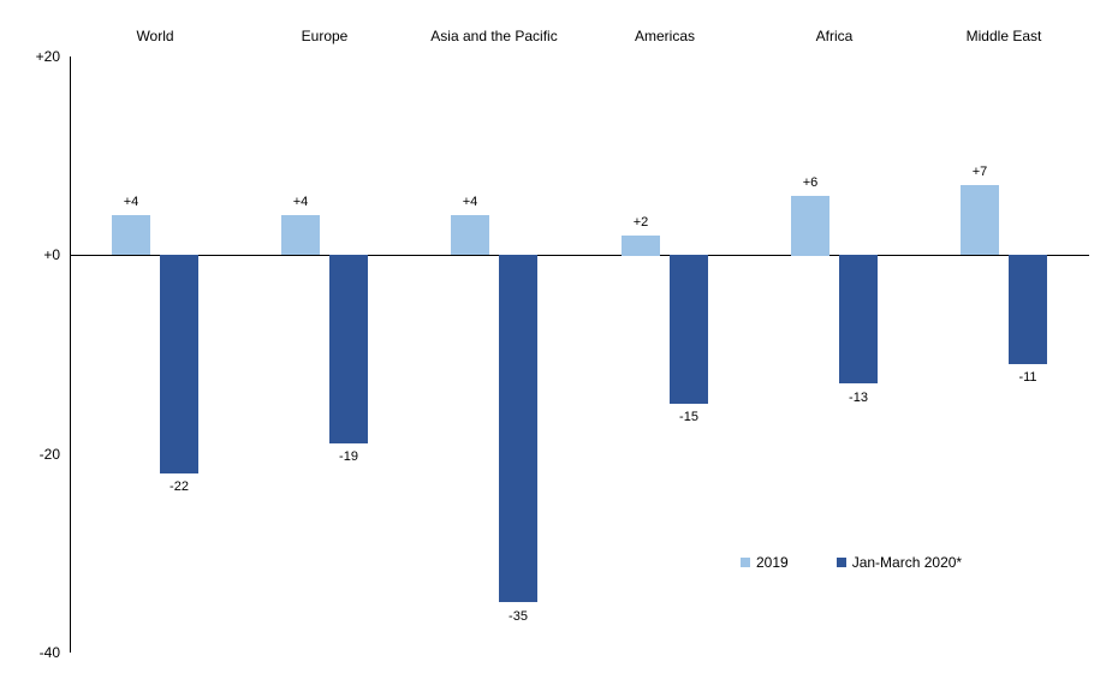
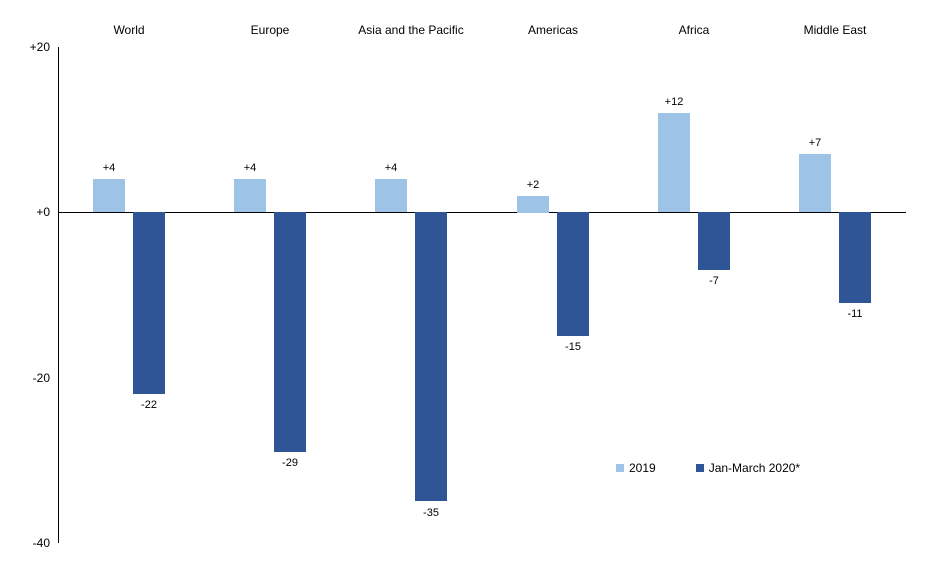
Jan-March 2020*/Europe: -19 -> -29
2019/Africa: +6 -> +12
Jan-March 2020*/Africa: -13 -> -7
